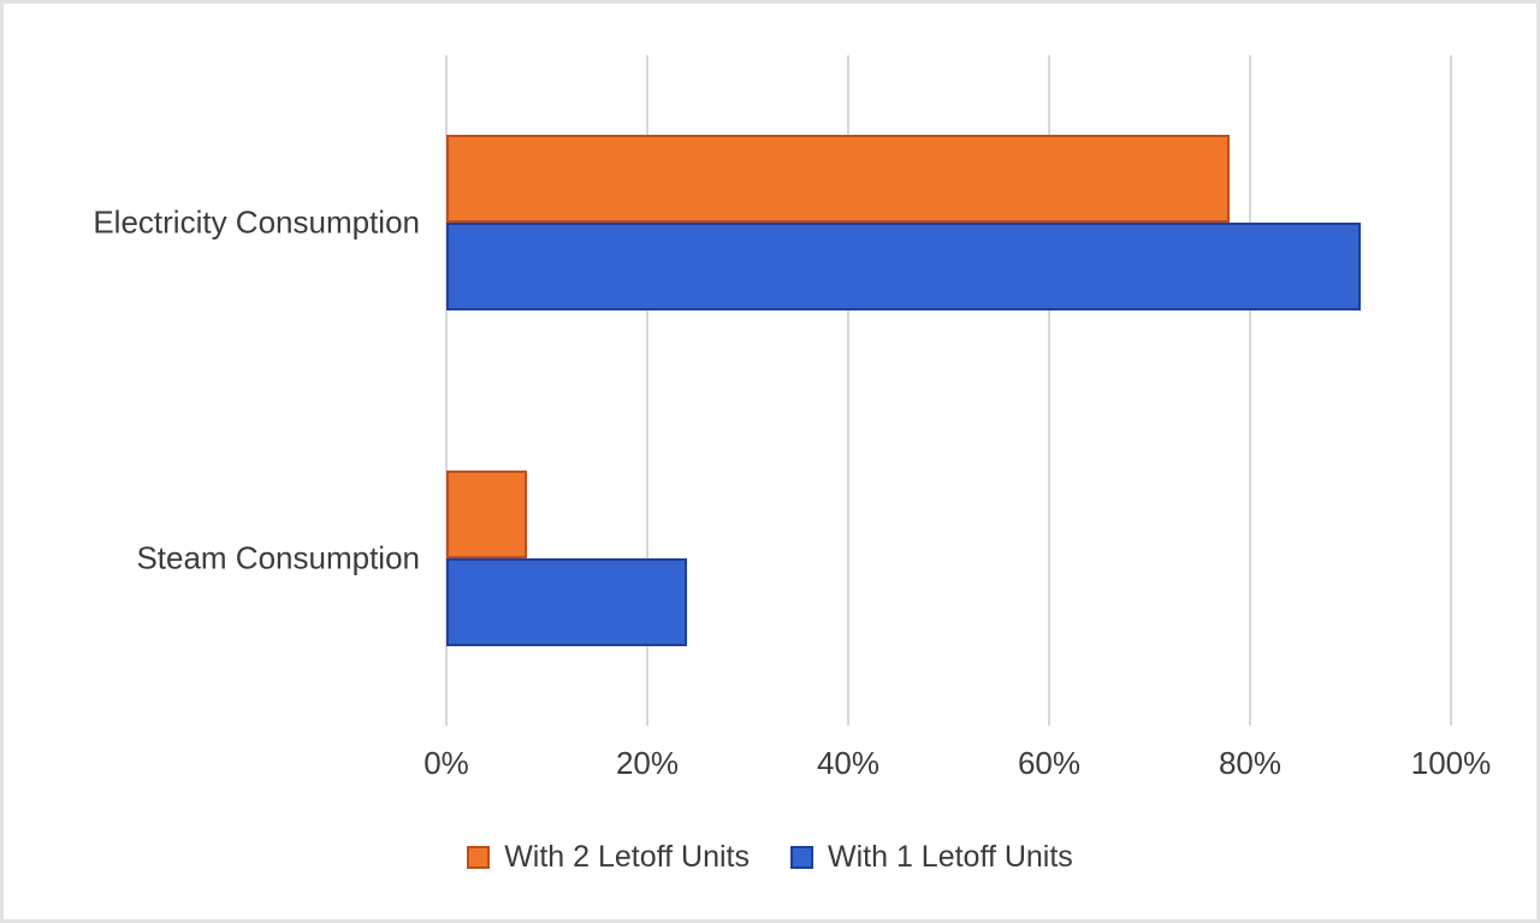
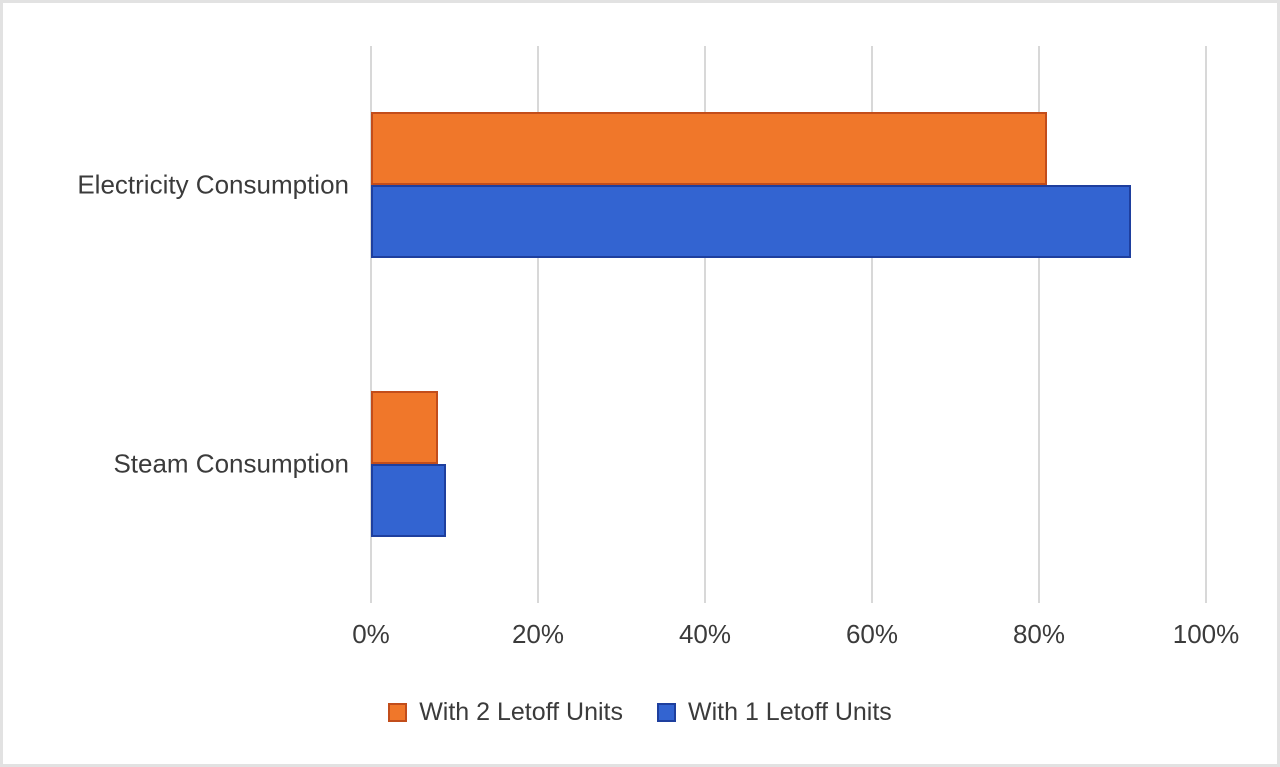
With 2 Letoff Units/Electricity Consumption: 78% -> 81%
With 1 Letoff Units/Steam Consumption: 24% -> 9%
